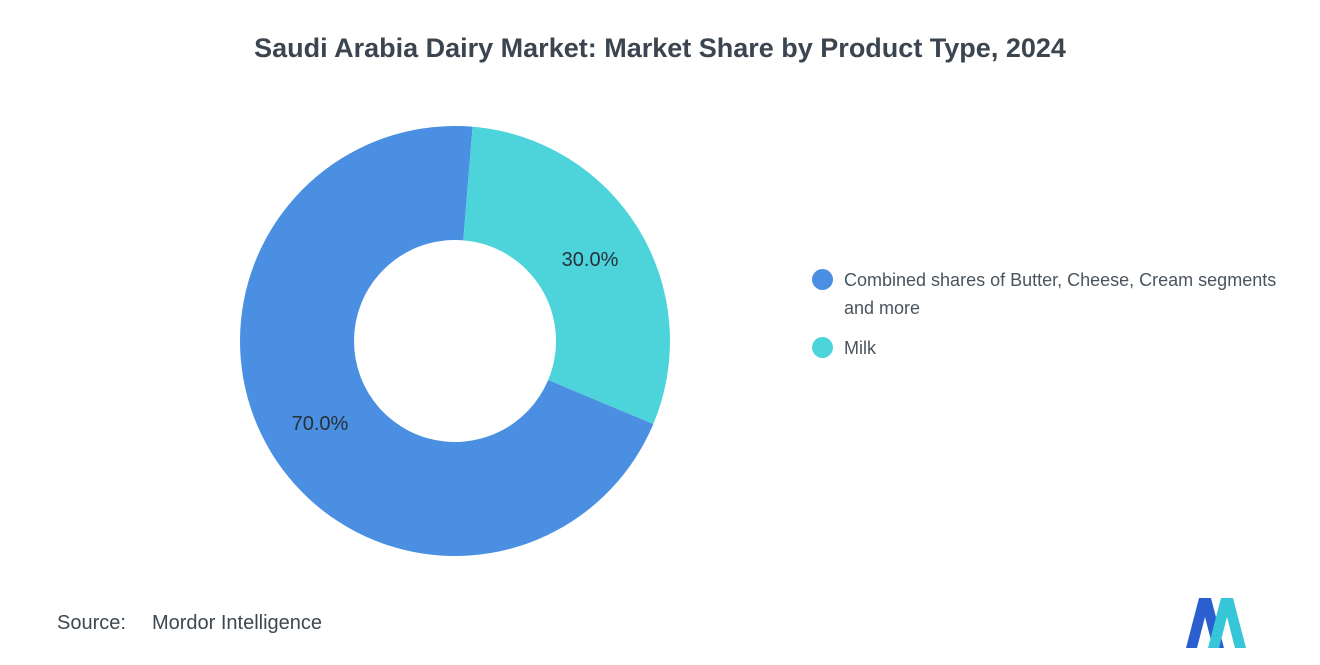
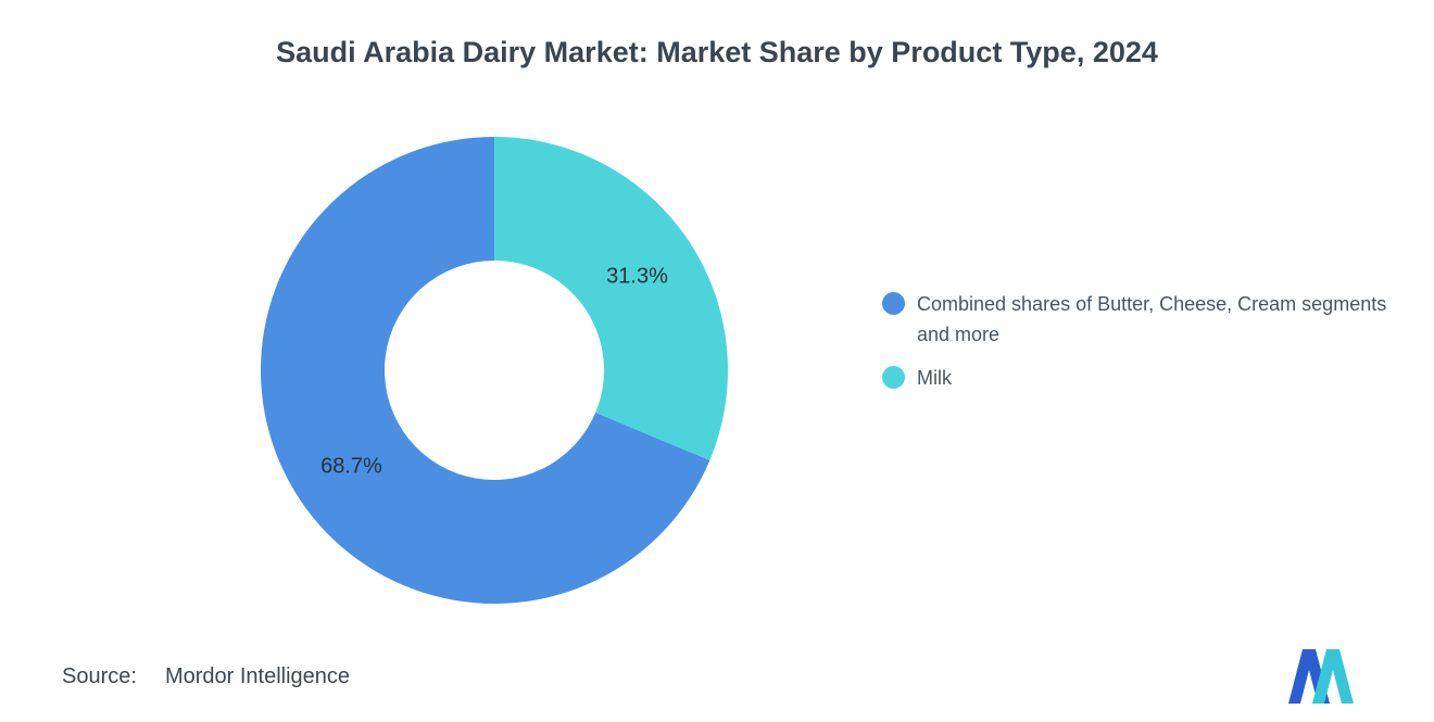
Combined shares of Butter, Cheese, Cream segments and more: 70.0% -> 68.7%
Milk: 30.0% -> 31.3%
